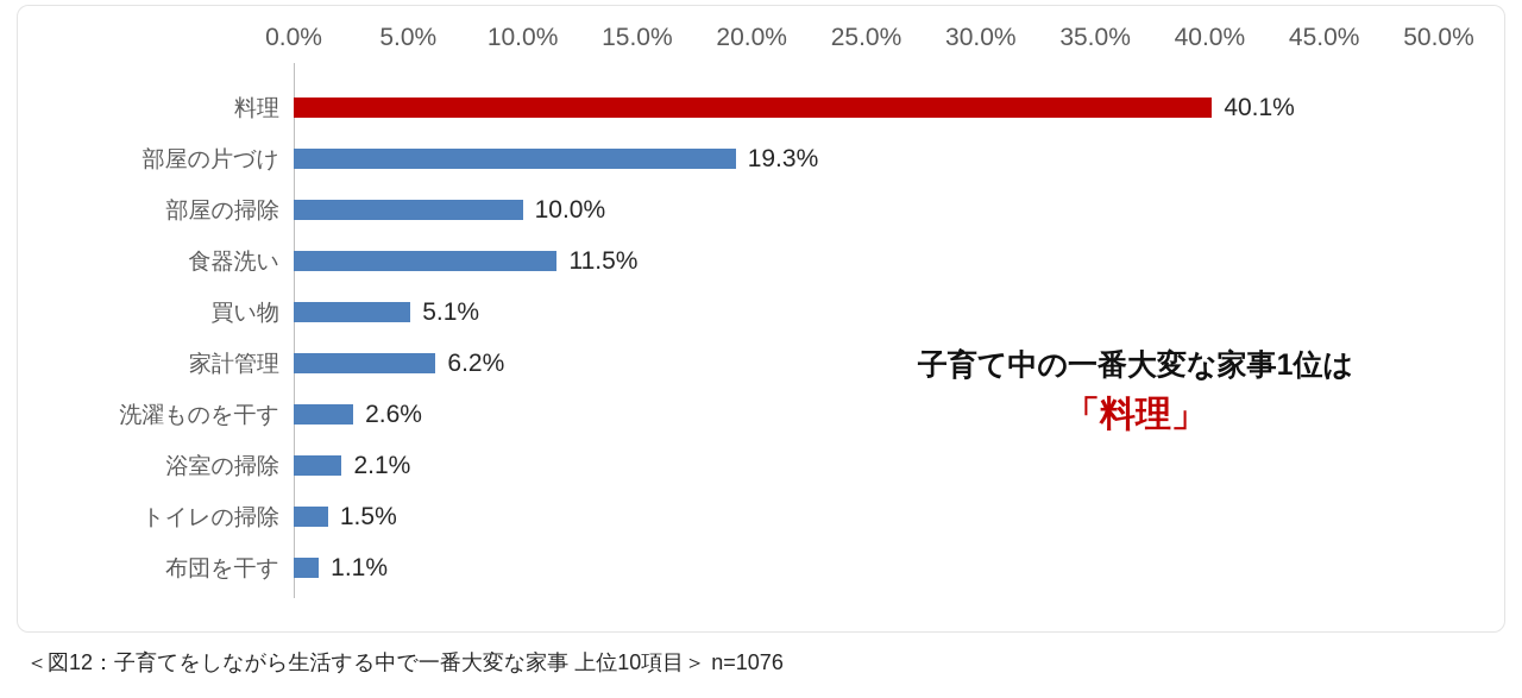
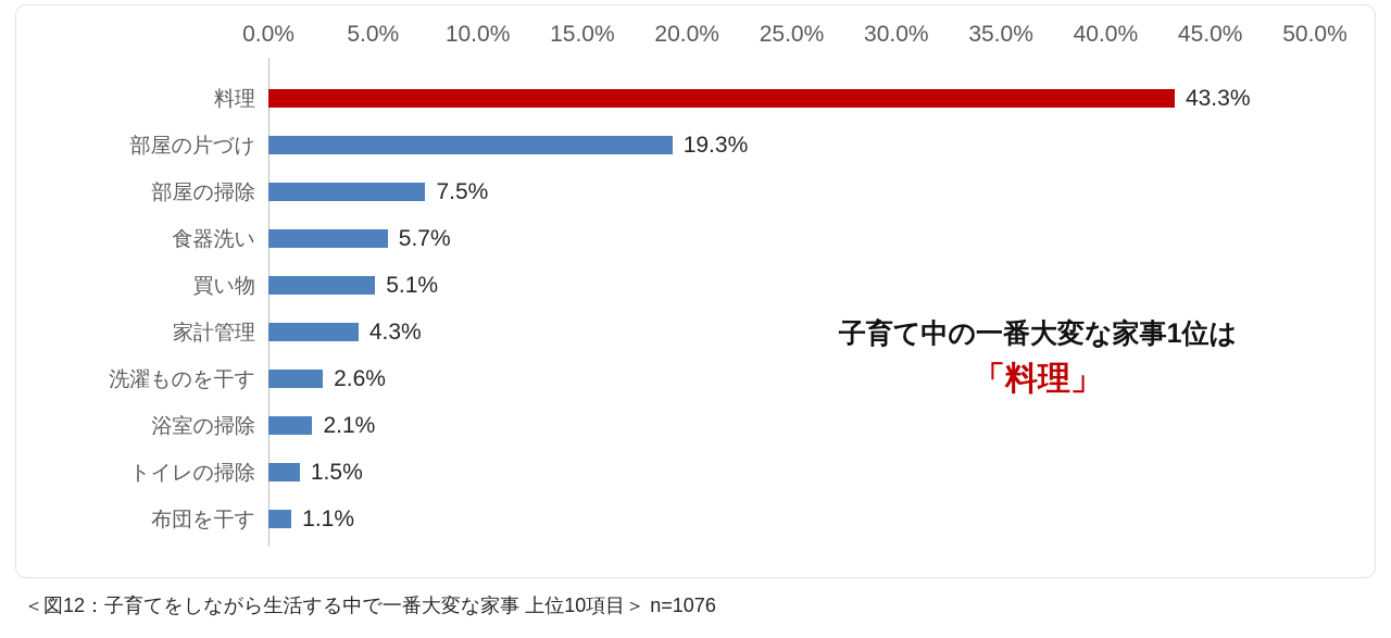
料理: 40.1% -> 43.3%
部屋の掃除: 10.0% -> 7.5%
食器洗い: 11.5% -> 5.7%
家計管理: 6.2% -> 4.3%
